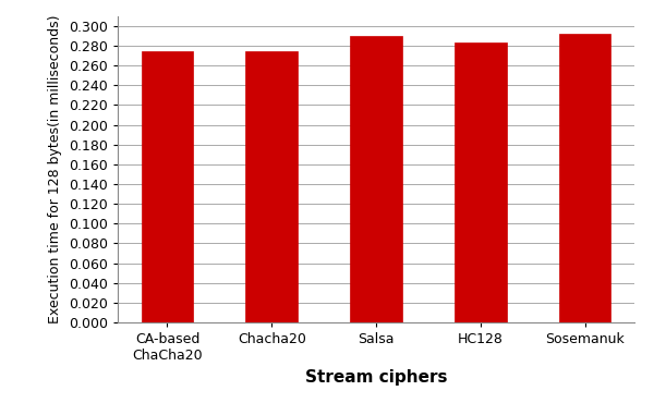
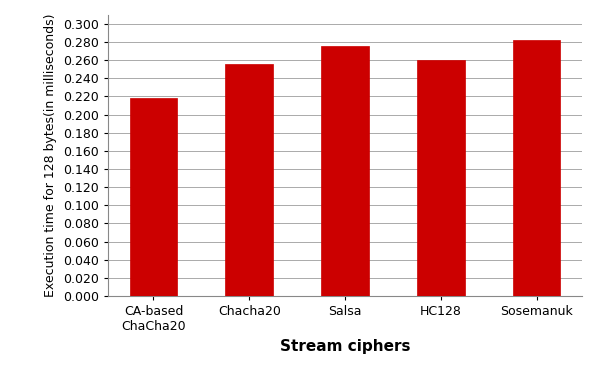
CA-based ChaCha20: 0.275 -> 0.218
Chacha20: 0.275 -> 0.256
Salsa: 0.290 -> 0.276
HC128: 0.283 -> 0.260
Sosemanuk: 0.292 -> 0.282
